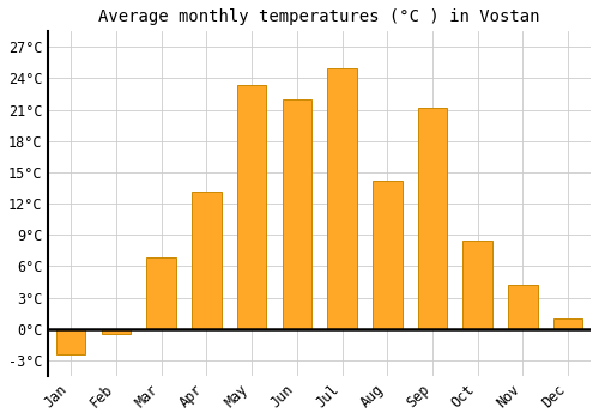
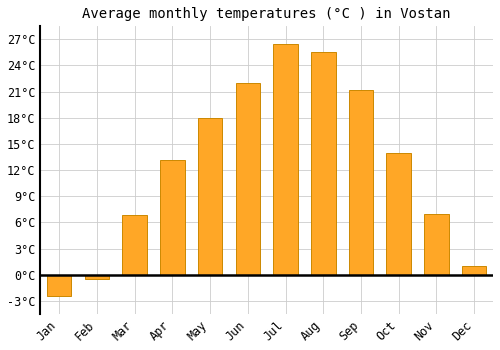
May: 23.4°C -> 18.0°C
Jul: 25.0°C -> 26.5°C
Aug: 14.2°C -> 25.5°C
Oct: 8.4°C -> 14.0°C
Nov: 4.2°C -> 7.0°C
